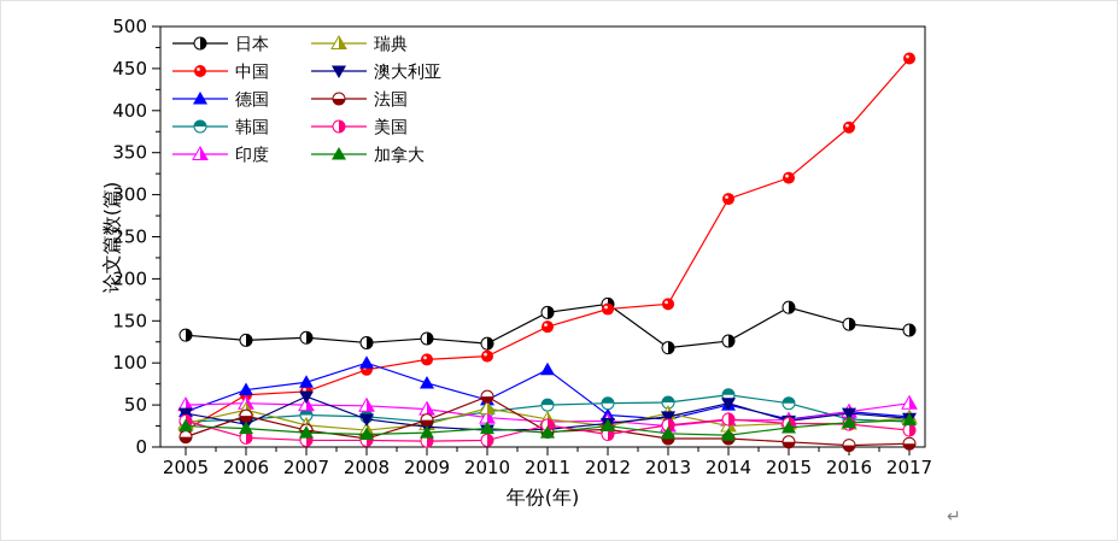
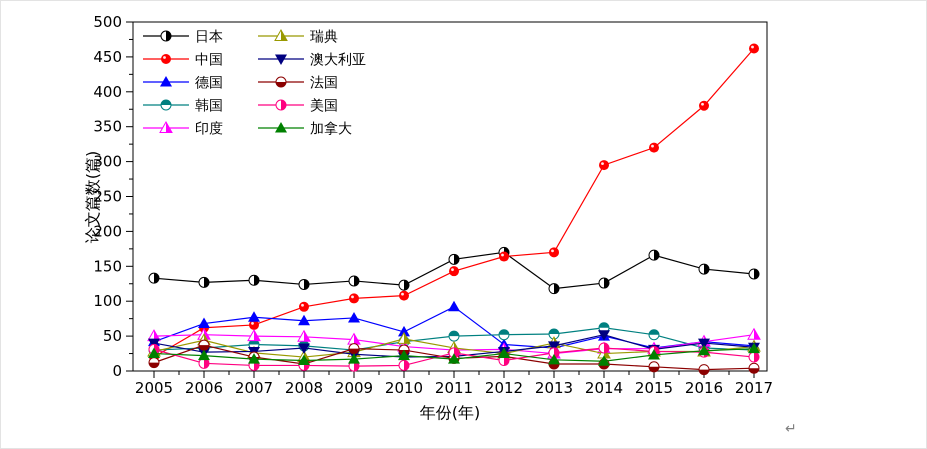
澳大利亚/2007: 60 -> 30
德国/2008: 100 -> 70
法国/2010: 60 -> 30
